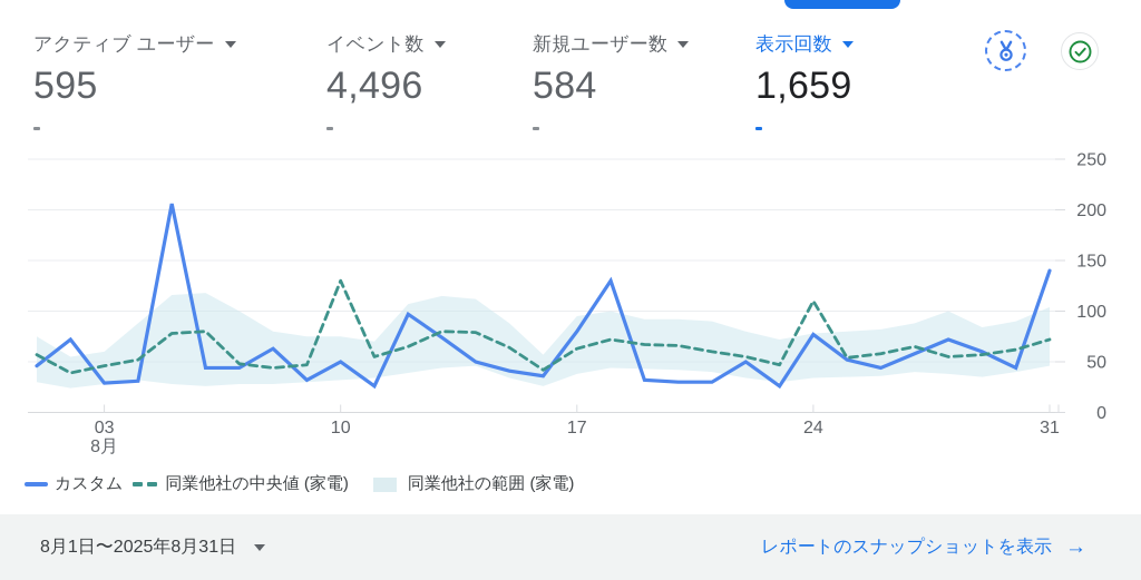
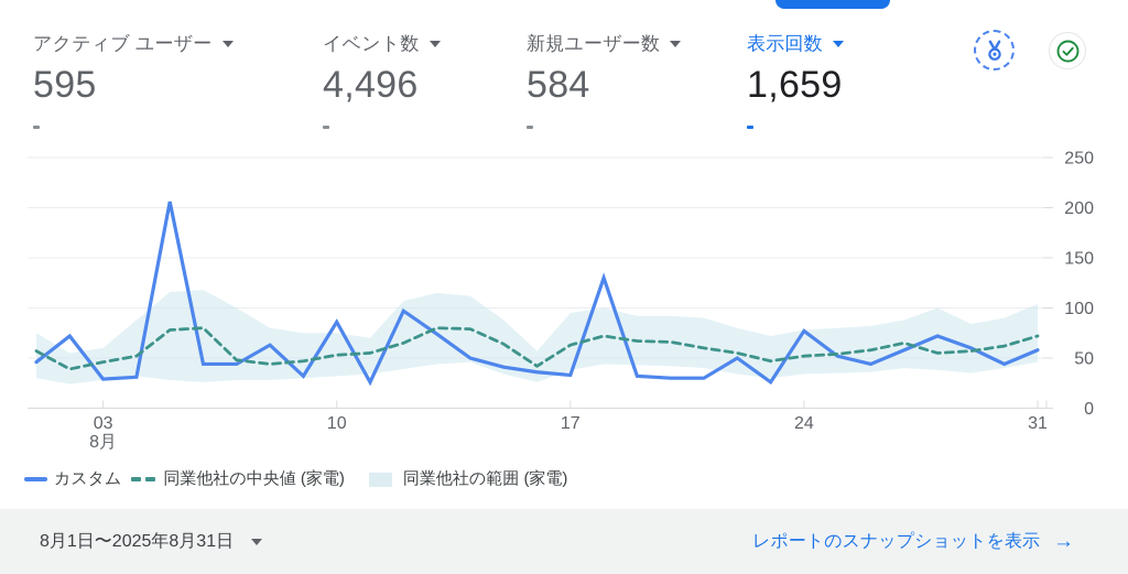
カスタム/10: 50 -> 90
同業他社の中央値 (家電)/10: 130 -> 50
カスタム/17: 80 -> 30
同業他社の中央値 (家電)/24: 110 -> 50
カスタム/31: 140 -> 60
